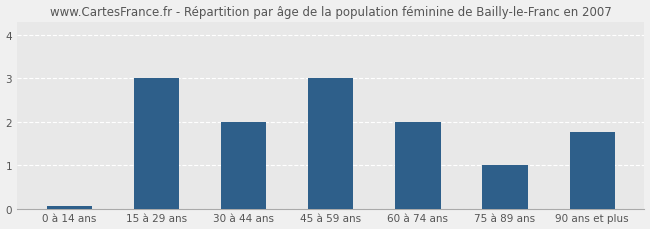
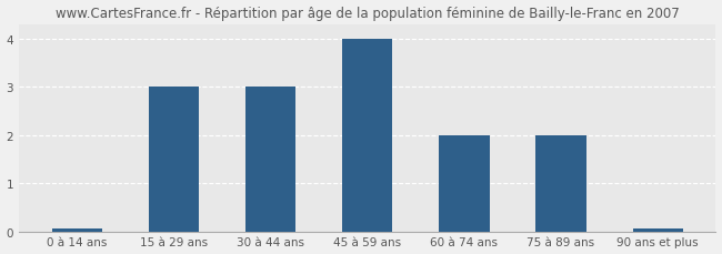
30 à 44 ans: 2.00 -> 3.00
45 à 59 ans: 3.00 -> 4.00
75 à 89 ans: 1.00 -> 2.00
90 ans et plus: 1.75 -> 0.05
